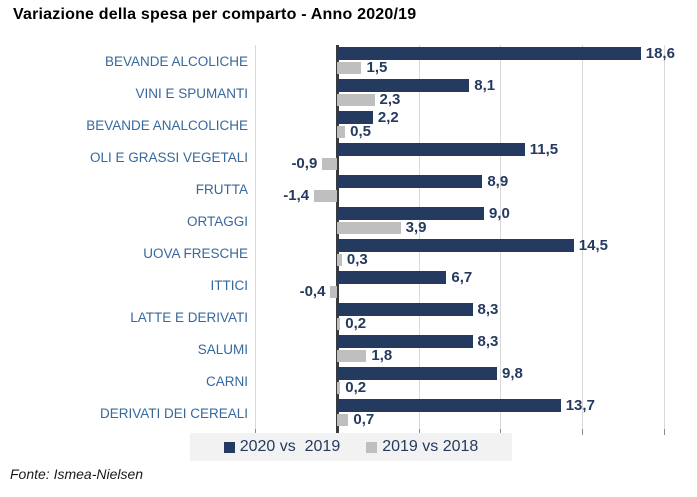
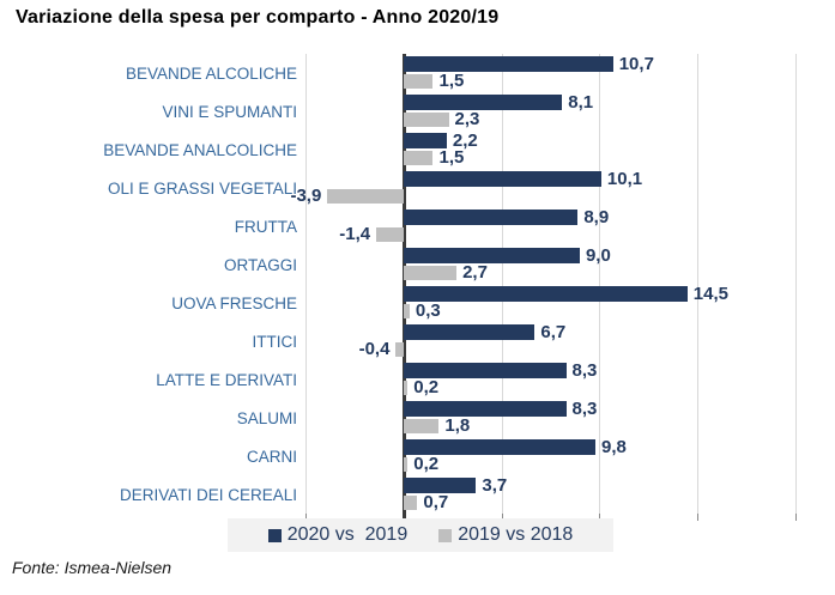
2020 vs 2019/BEVANDE ALCOLICHE: 18,6 -> 10,7
2019 vs 2018/BEVANDE ANALCOLICHE: 0,5 -> 1,5
2020 vs 2019/OLI E GRASSI VEGETALI: 11,5 -> 10,1
2019 vs 2018/OLI E GRASSI VEGETALI: -0,9 -> -3,9
2019 vs 2018/ORTAGGI: 3,9 -> 2,7
2020 vs 2019/DERIVATI DEI CEREALI: 13,7 -> 3,7
